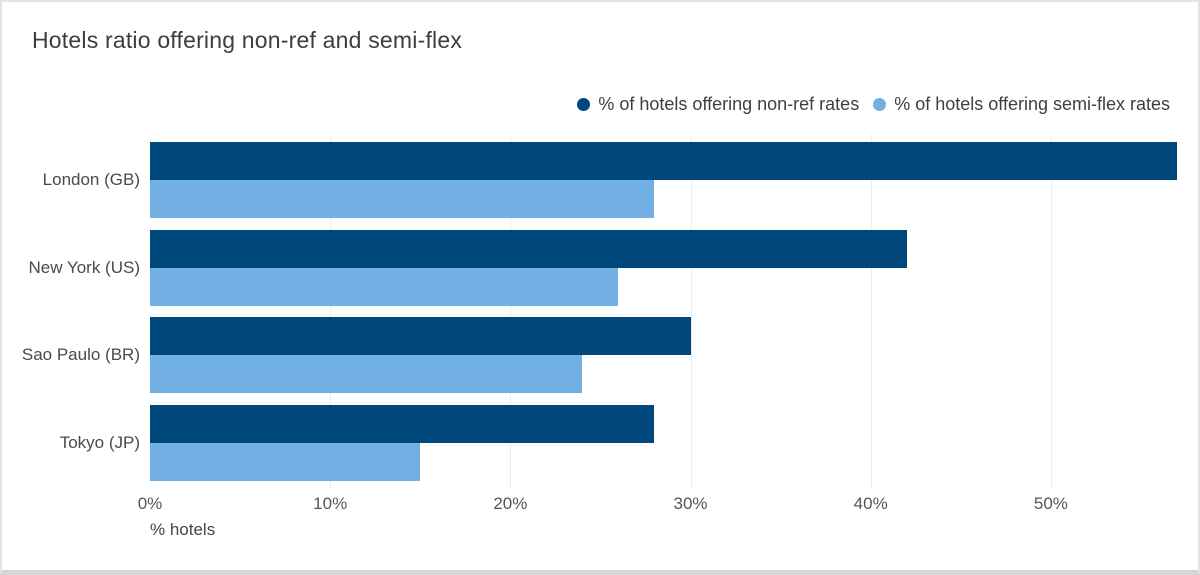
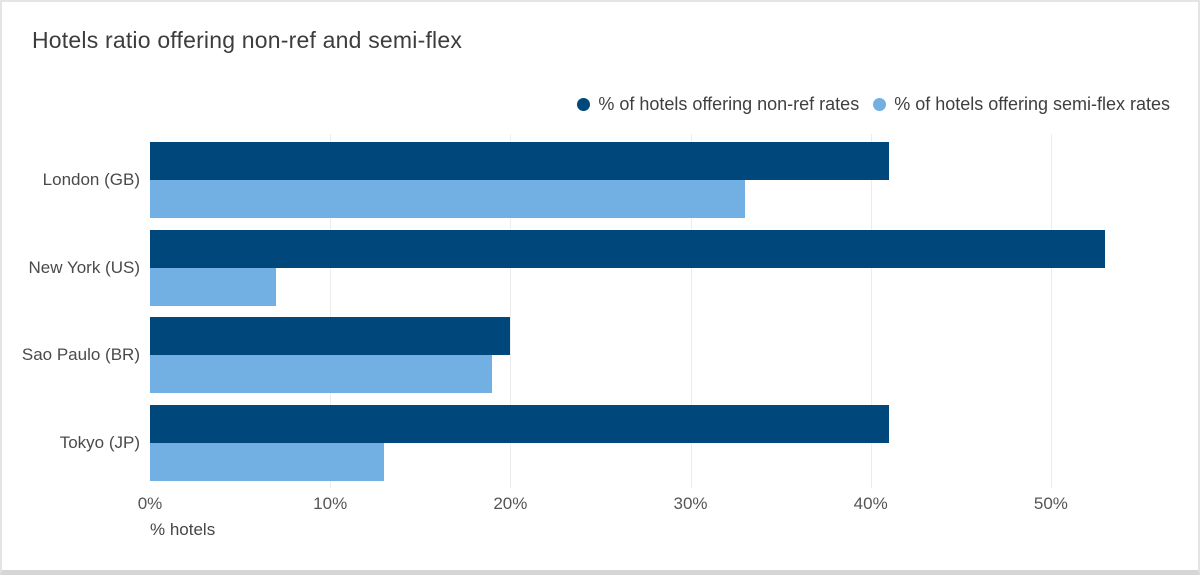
% of hotels offering non-ref rates/London (GB): 57% -> 41%
% of hotels offering semi-flex rates/London (GB): 28% -> 33%
% of hotels offering non-ref rates/New York (US): 42% -> 53%
% of hotels offering semi-flex rates/New York (US): 26% -> 7%
% of hotels offering non-ref rates/Sao Paulo (BR): 30% -> 20%
% of hotels offering semi-flex rates/Sao Paulo (BR): 24% -> 19%
% of hotels offering non-ref rates/Tokyo (JP): 28% -> 41%
% of hotels offering semi-flex rates/Tokyo (JP): 15% -> 13%
